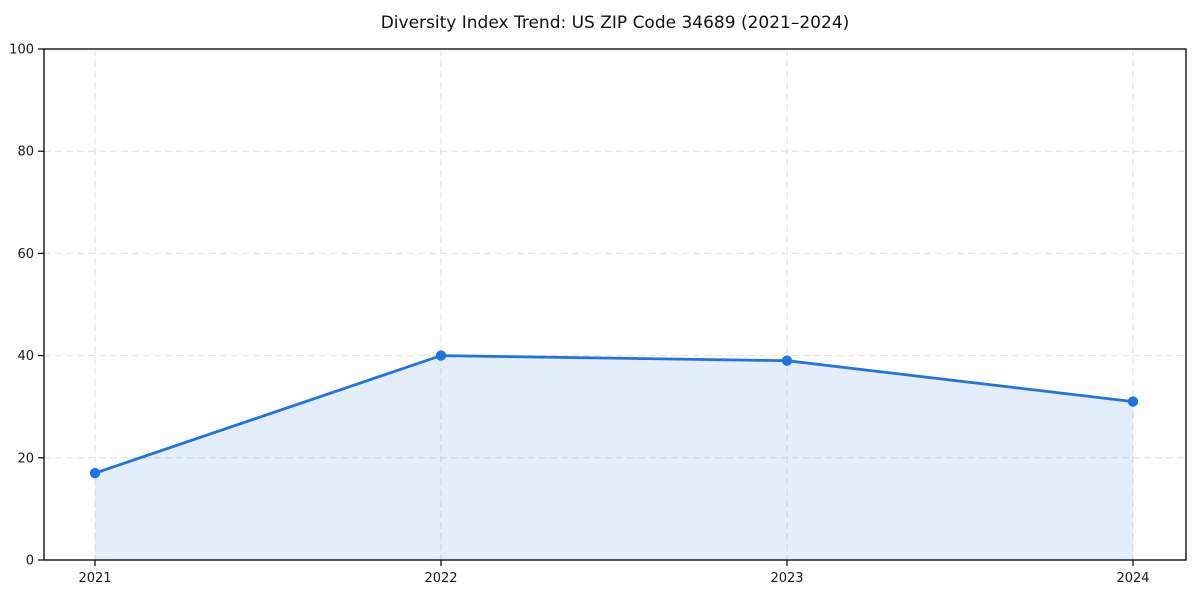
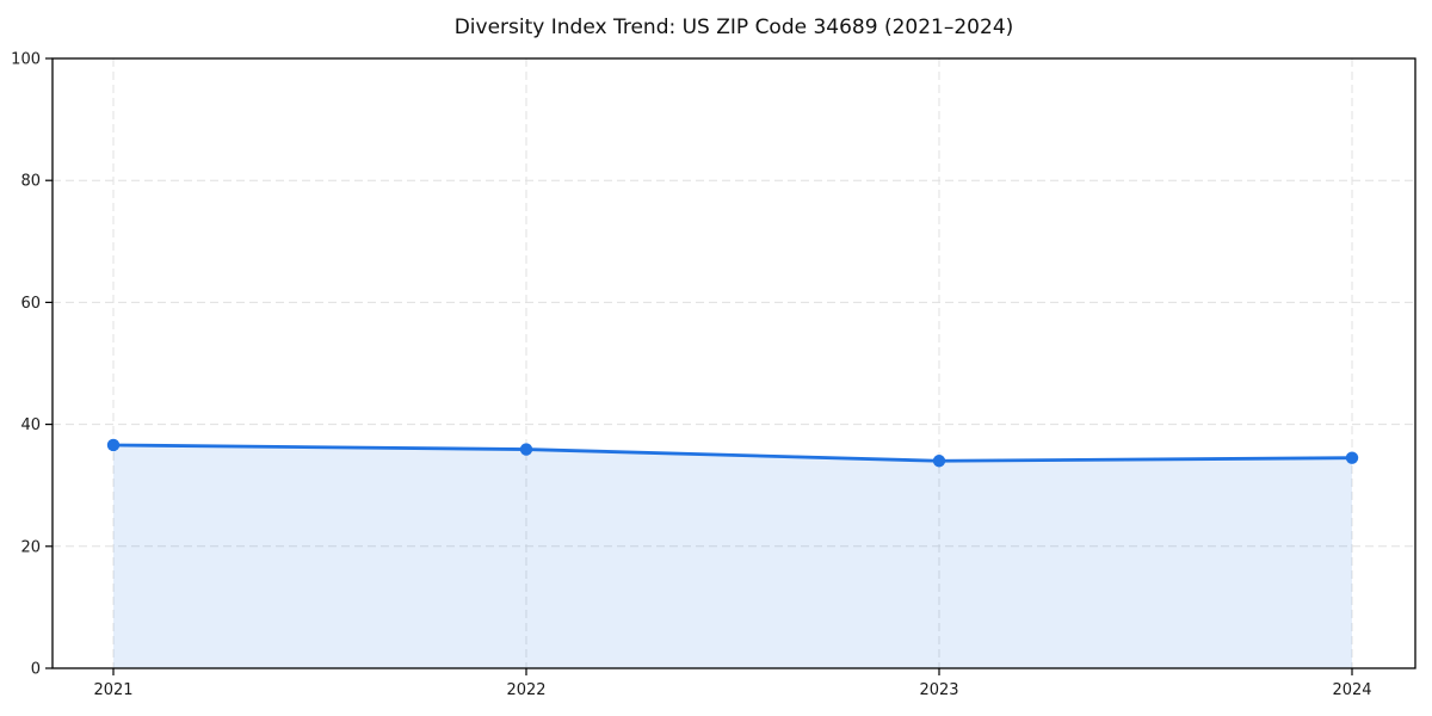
2021: 17 -> 37
2022: 40 -> 36
2023: 39 -> 34
2024: 31 -> 34
